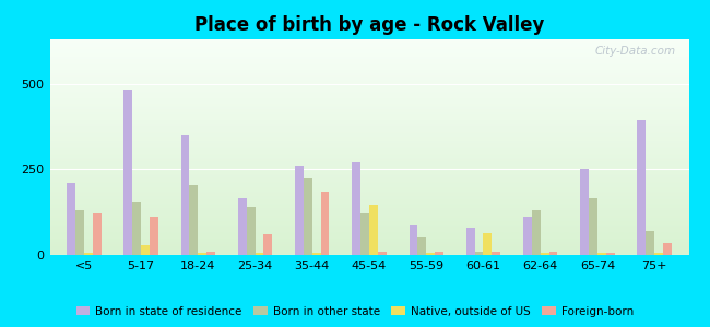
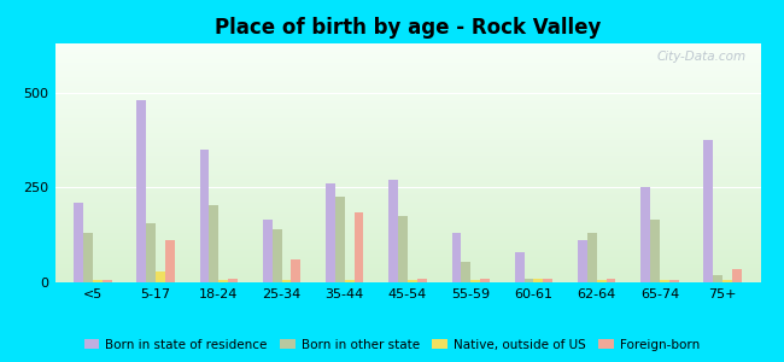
Foreign-born/<5: 125 -> 5
Born in other state/45-54: 125 -> 175
Native, outside of US/45-54: 145 -> 5
Born in state of residence/55-59: 90 -> 130
Native, outside of US/60-61: 65 -> 10
Born in state of residence/75+: 395 -> 375
Born in other state/75+: 70 -> 20
